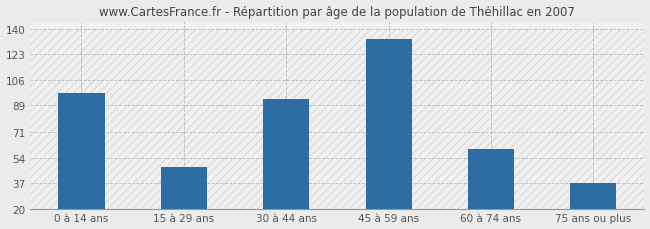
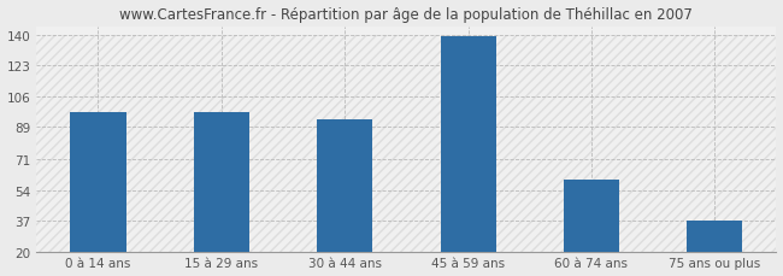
15 à 29 ans: 48 -> 97
45 à 59 ans: 133 -> 139
